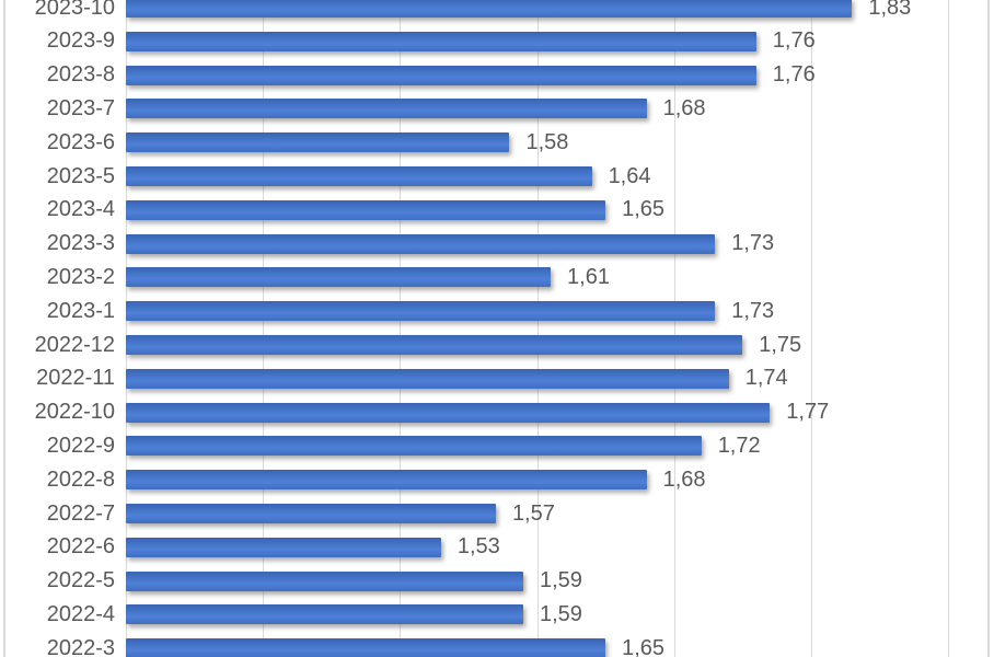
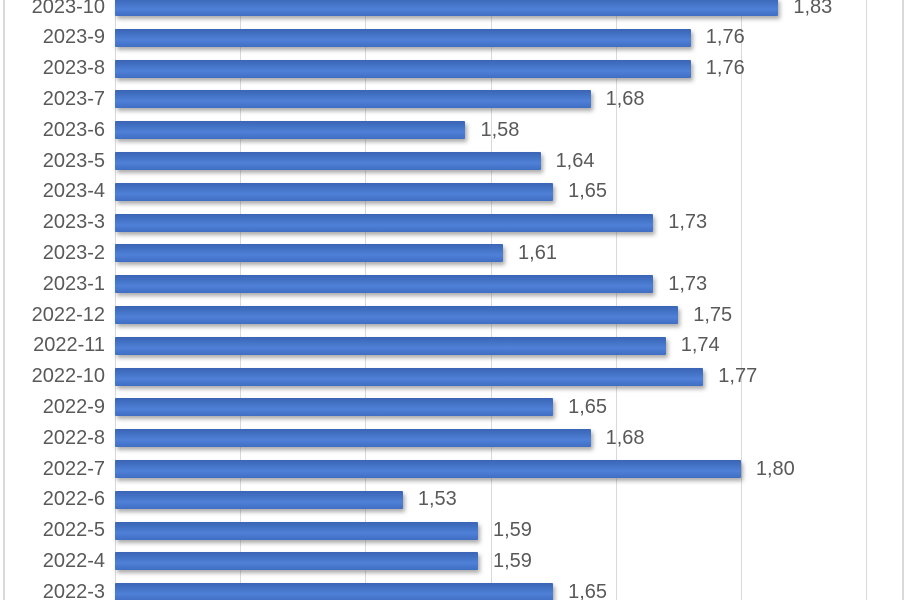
2022-9: 1,72 -> 1,65
2022-7: 1,57 -> 1,80
